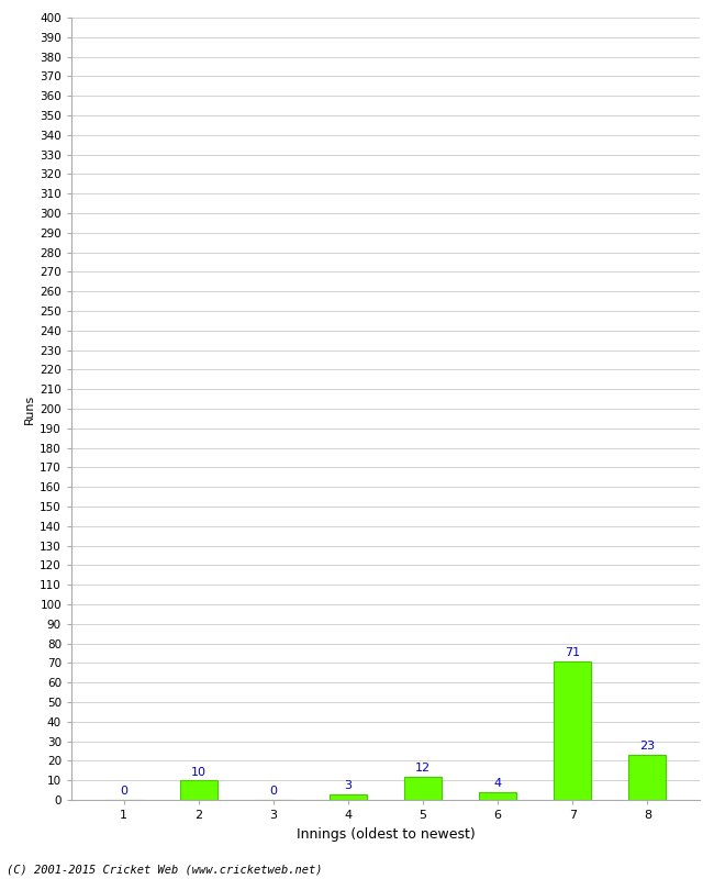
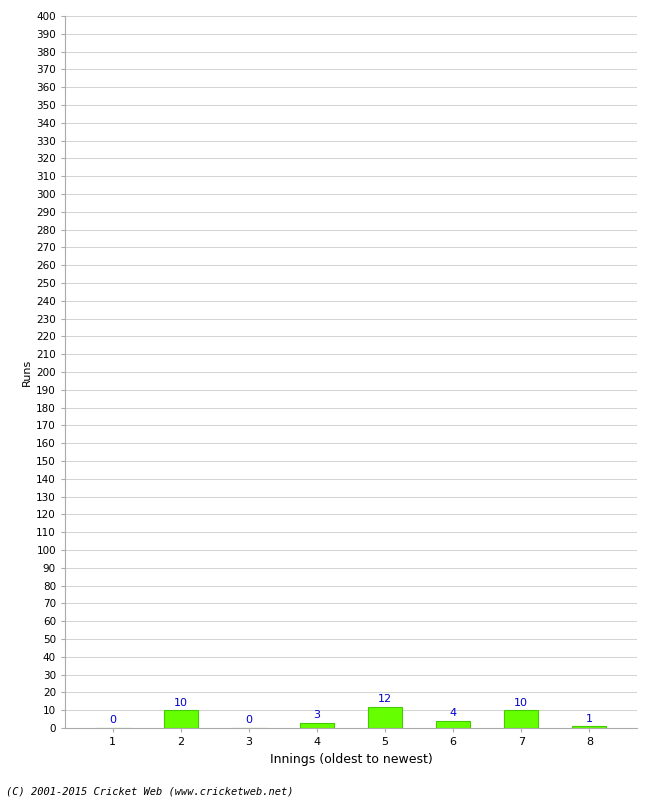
7: 71 -> 10
8: 23 -> 1
